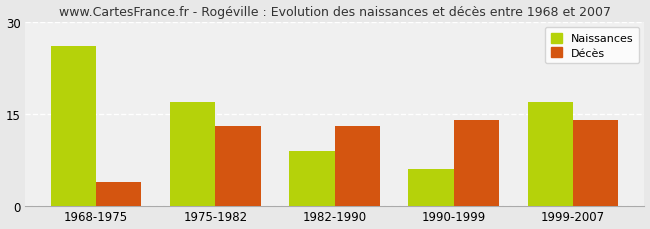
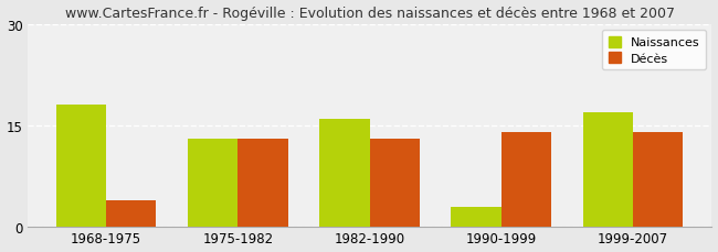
Naissances/1968-1975: 26 -> 18
Naissances/1975-1982: 17 -> 13
Naissances/1982-1990: 9 -> 16
Naissances/1990-1999: 6 -> 3
